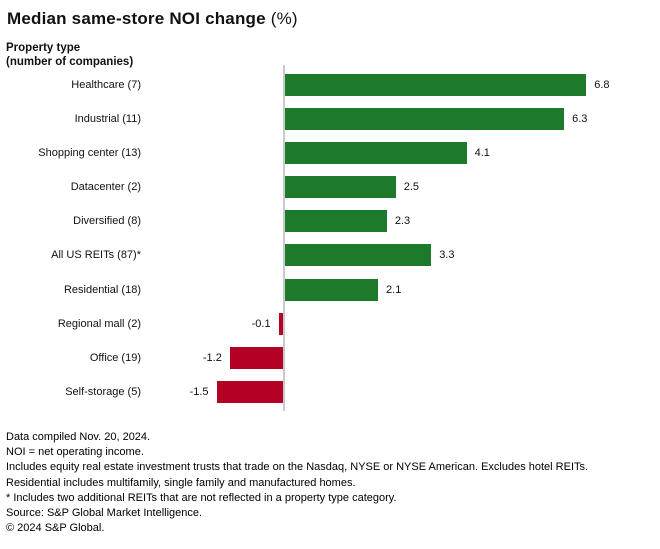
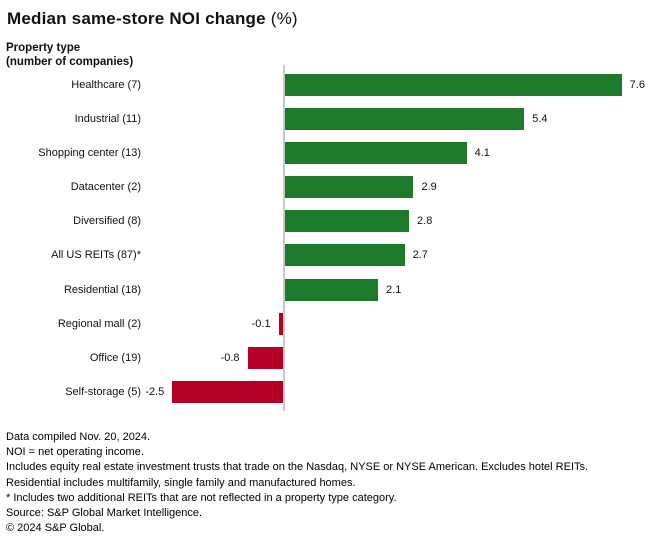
Healthcare (7): 6.8 -> 7.6
Industrial (11): 6.3 -> 5.4
Datacenter (2): 2.5 -> 2.9
Diversified (8): 2.3 -> 2.8
All US REITs (87)*: 3.3 -> 2.7
Office (19): -1.2 -> -0.8
Self-storage (5): -1.5 -> -2.5
